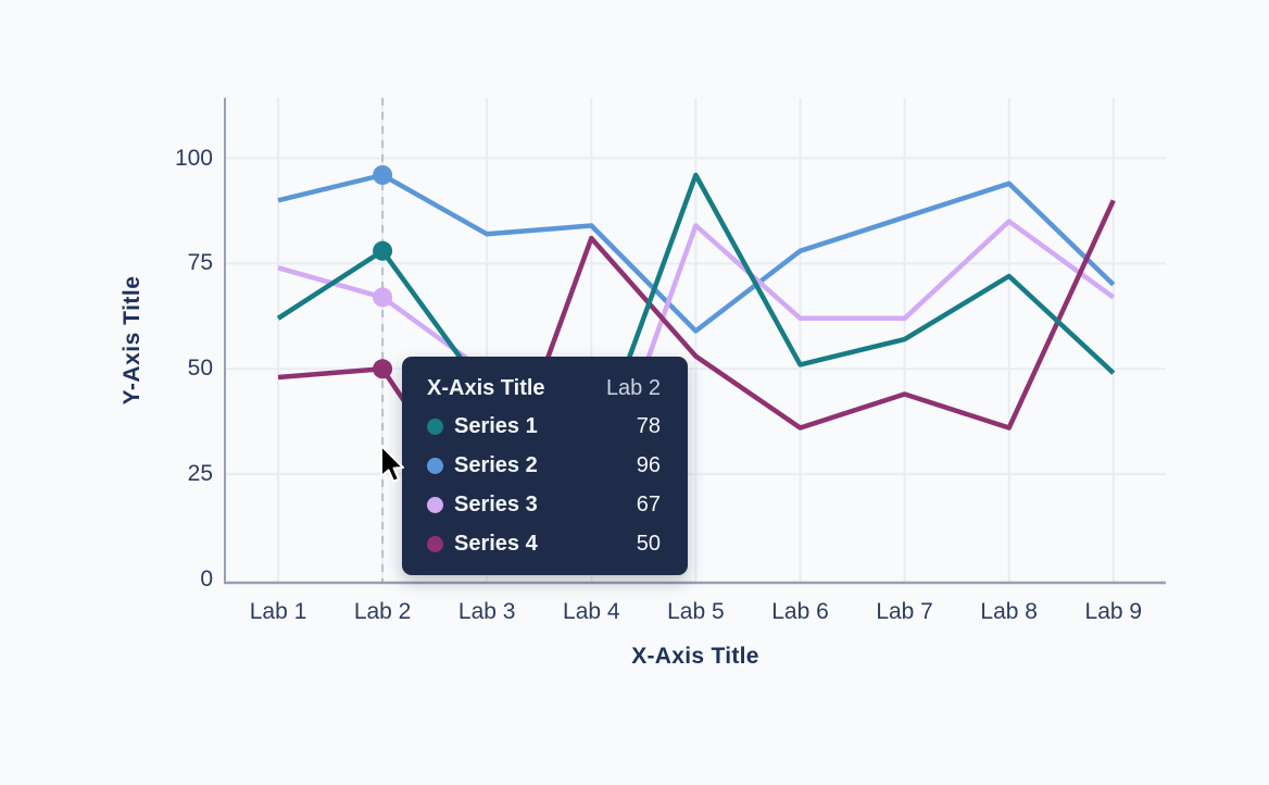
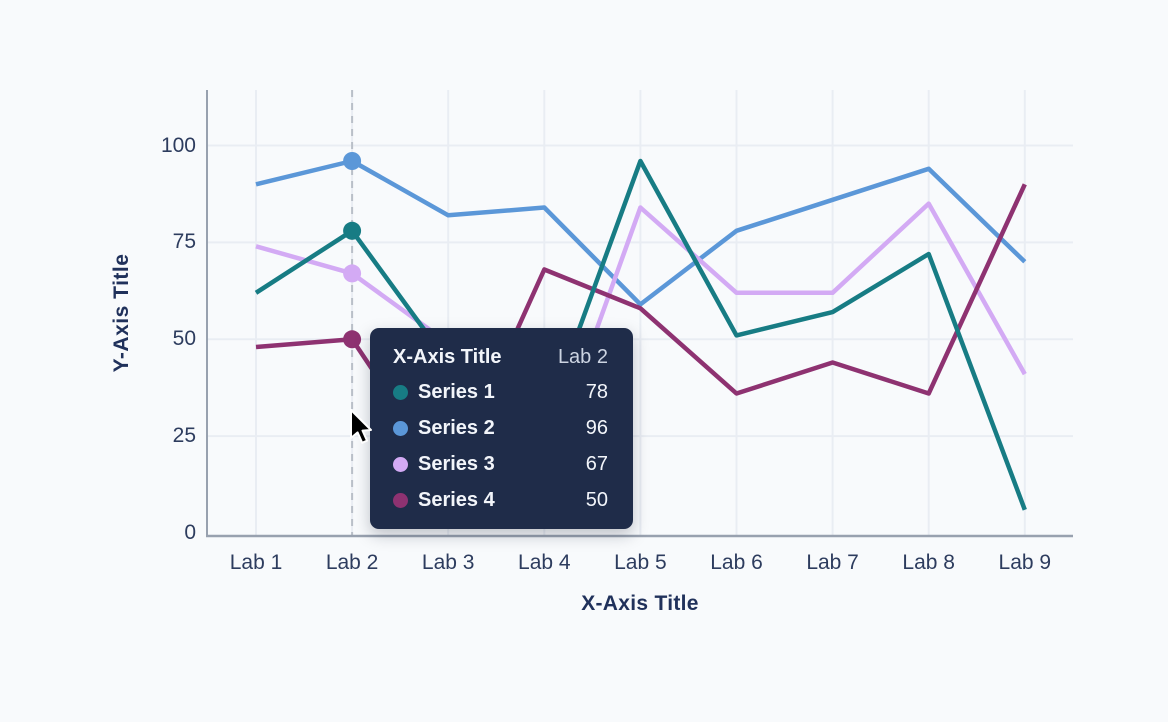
Series 4/Lab 4: 81 -> 68
Series 4/Lab 5: 53 -> 58
Series 1/Lab 9: 49 -> 6
Series 3/Lab 9: 67 -> 41
